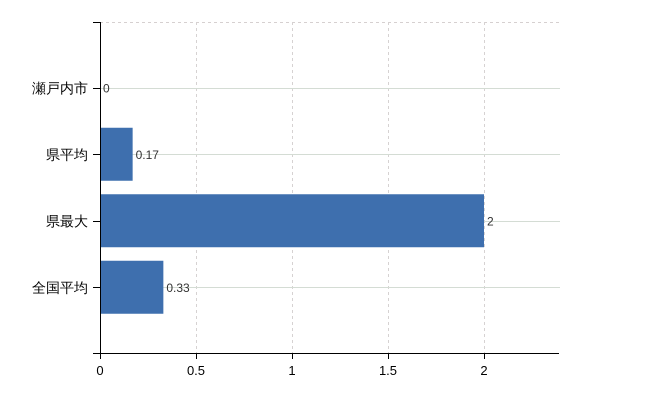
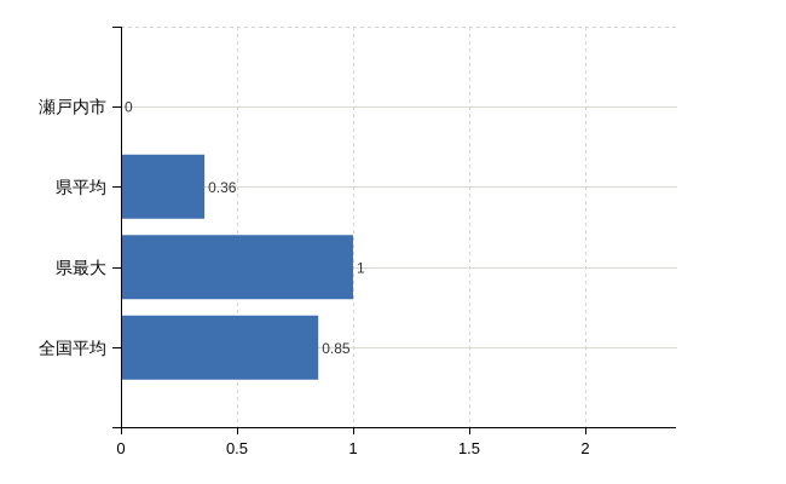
県平均: 0.17 -> 0.36
県最大: 2 -> 1
全国平均: 0.33 -> 0.85
